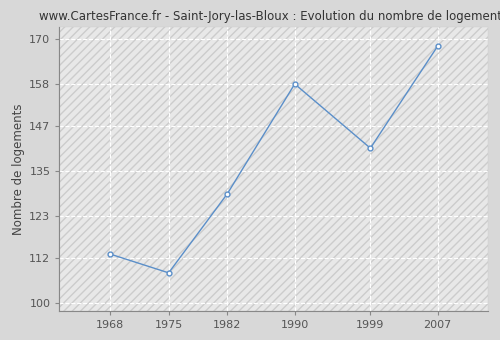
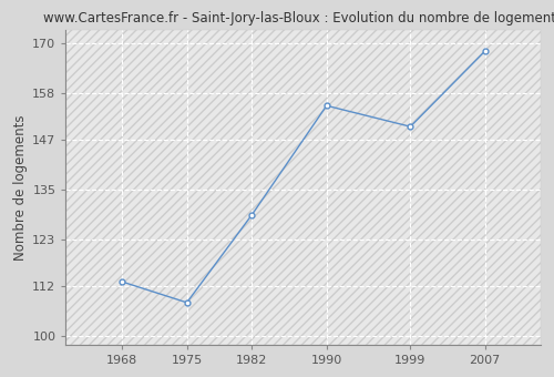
1990: 158 -> 155
1999: 141 -> 150
